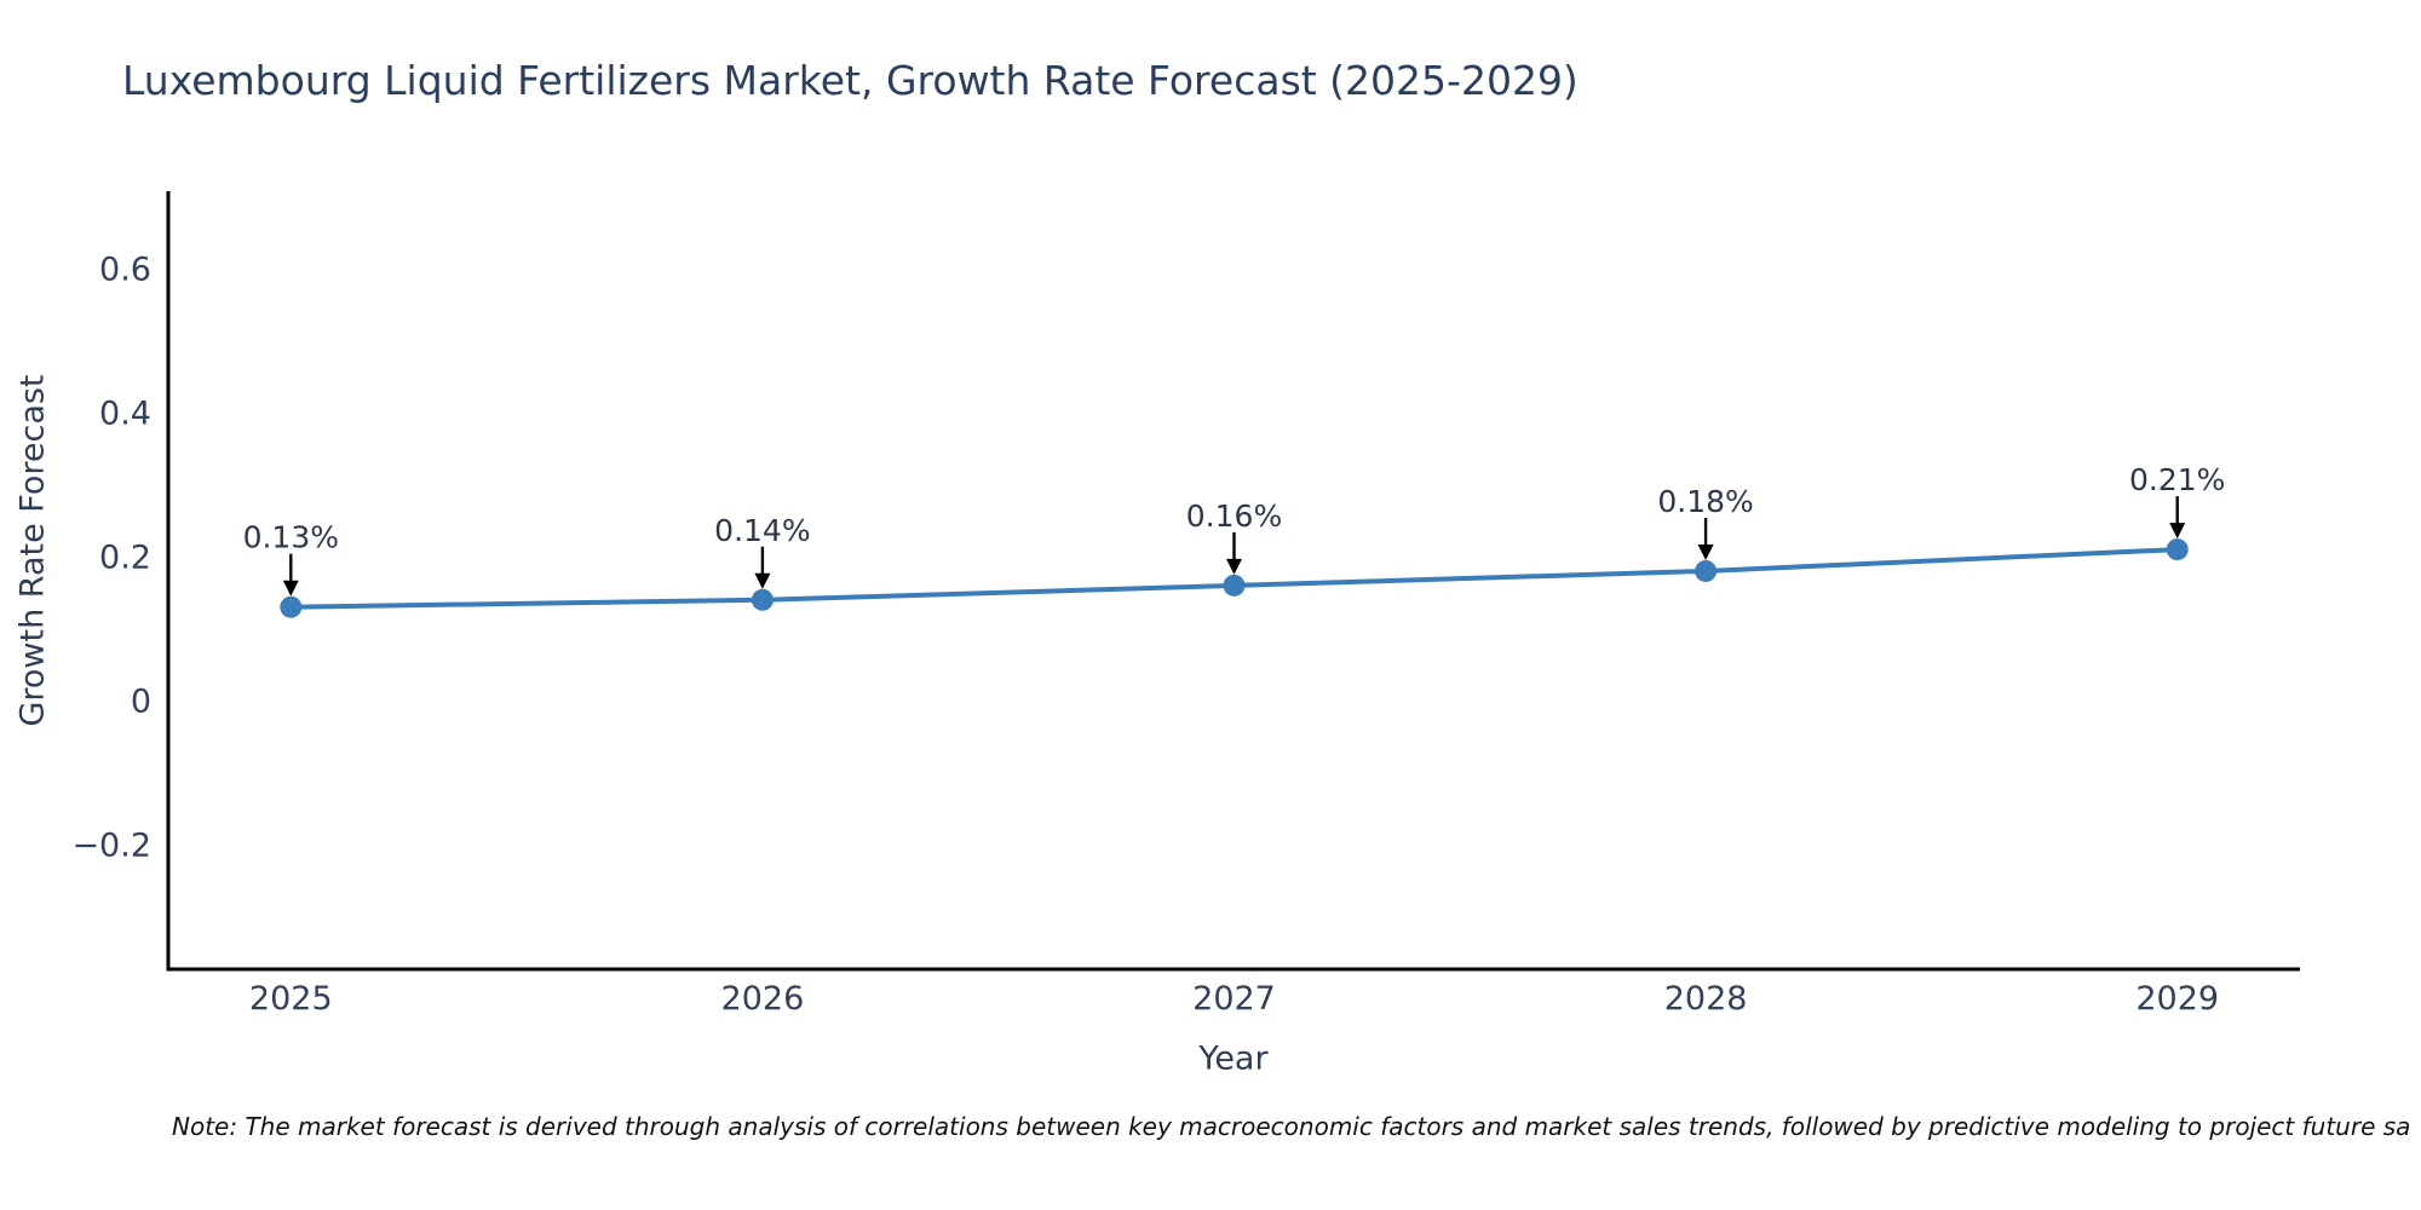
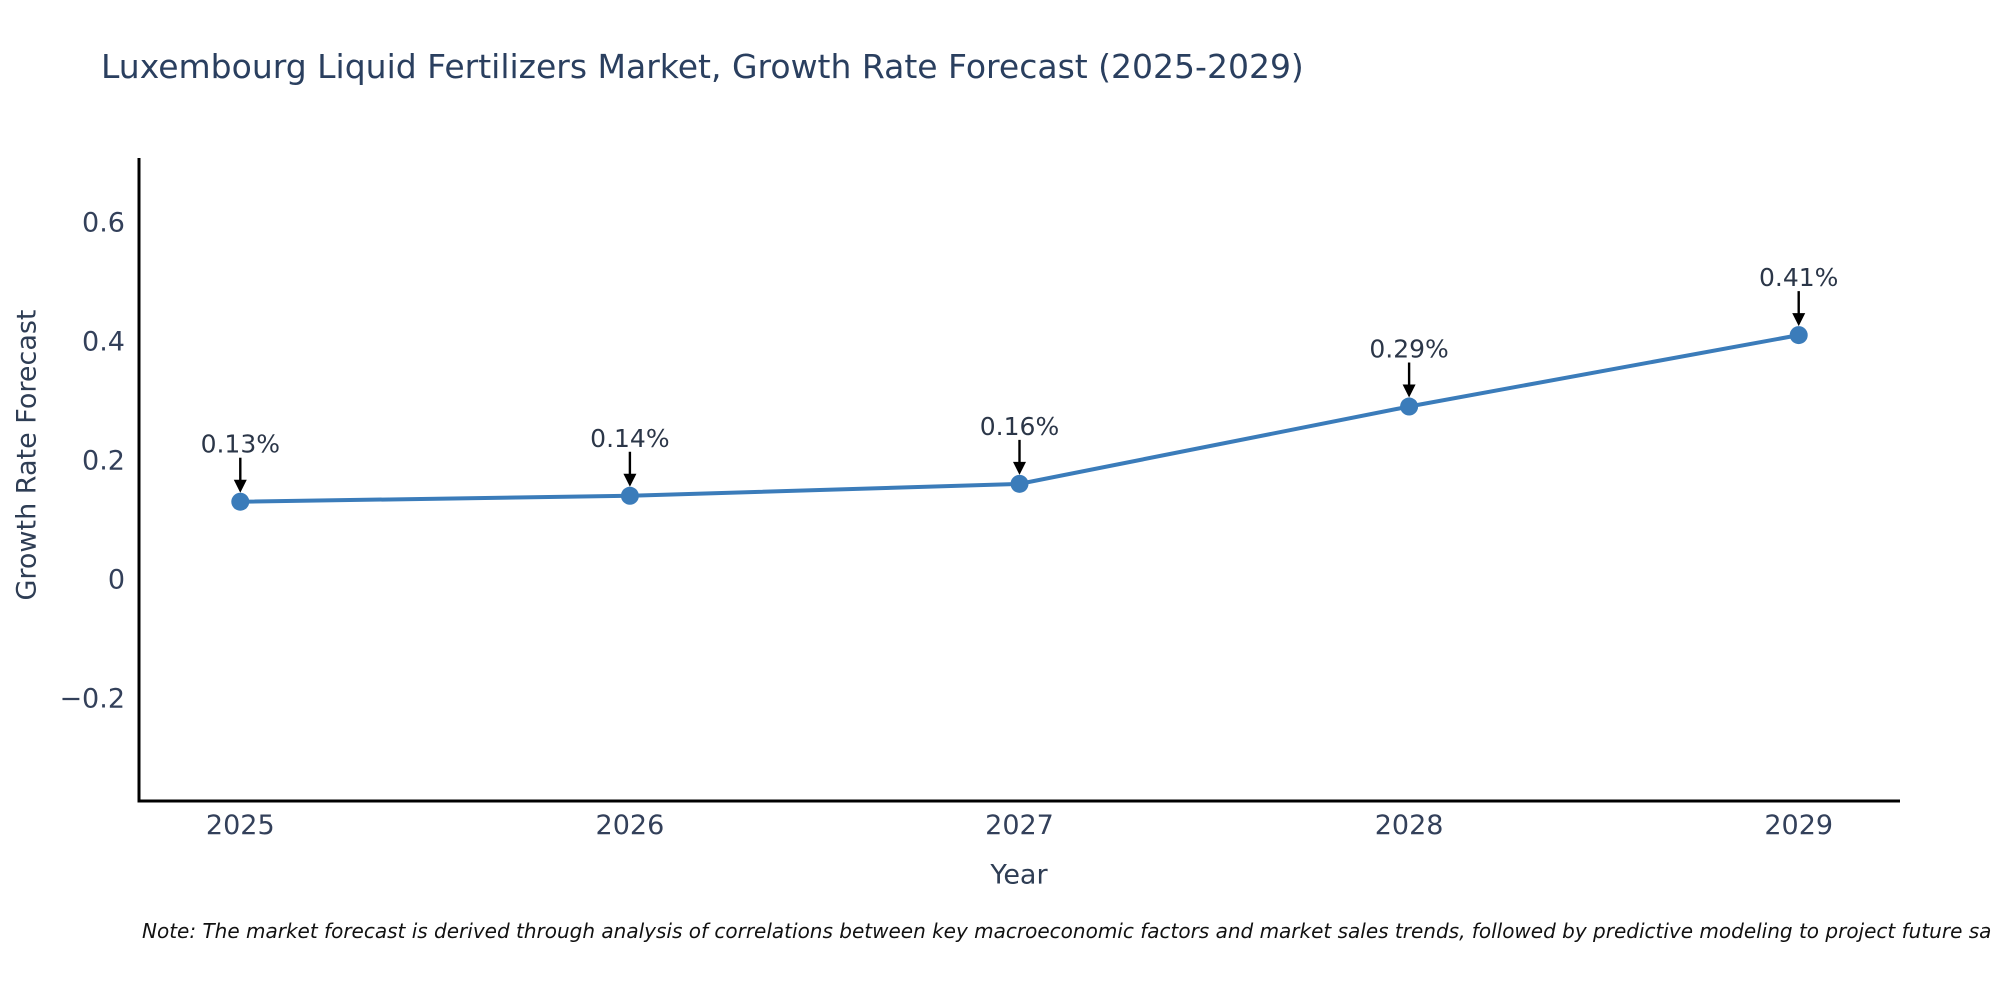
2028: 0.18% -> 0.29%
2029: 0.21% -> 0.41%
